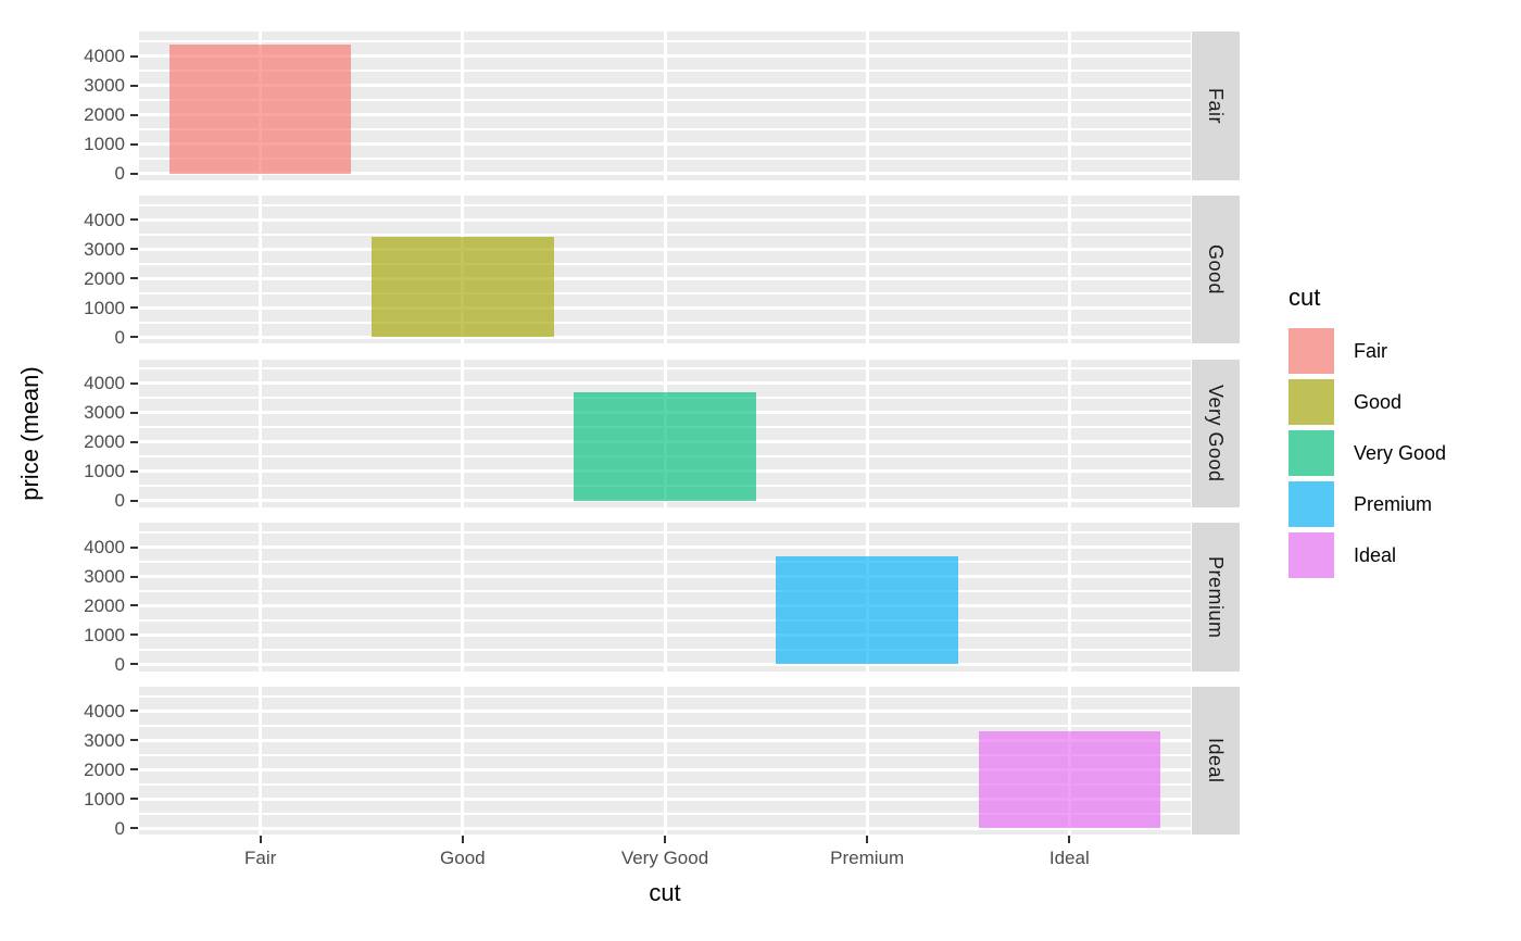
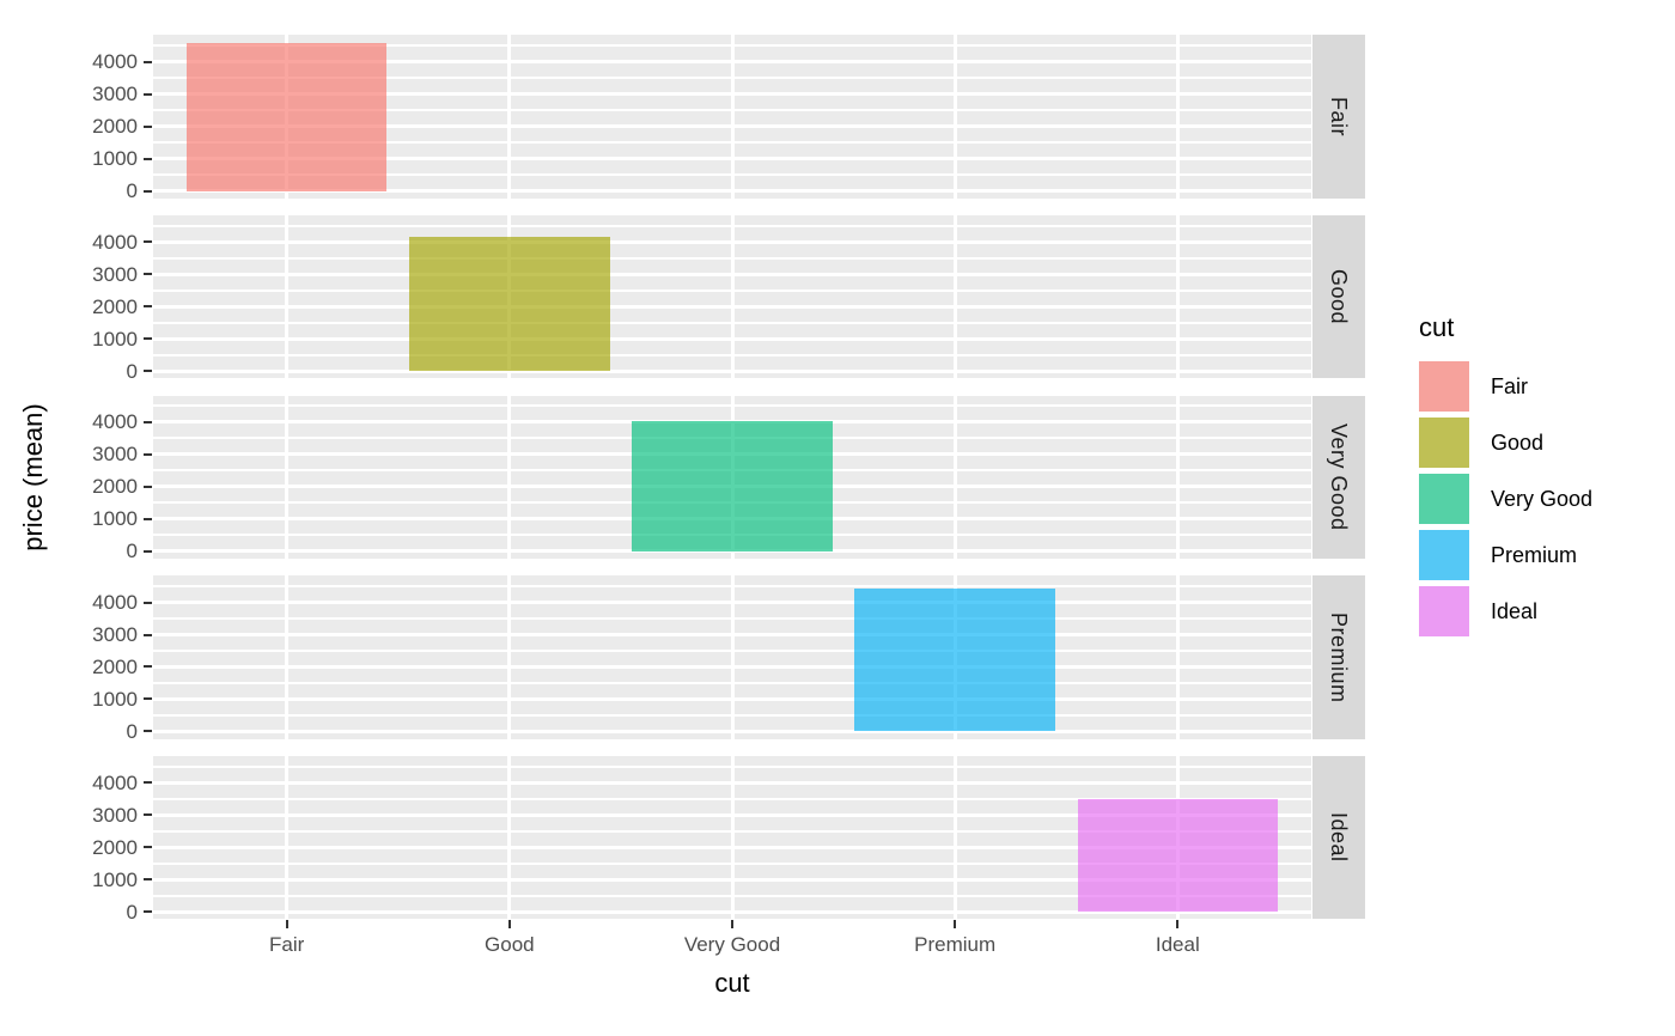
Fair: 4400 -> 4600
Good: 3400 -> 4200
Very Good: 3700 -> 4000
Premium: 3700 -> 4400
Ideal: 3300 -> 3500
